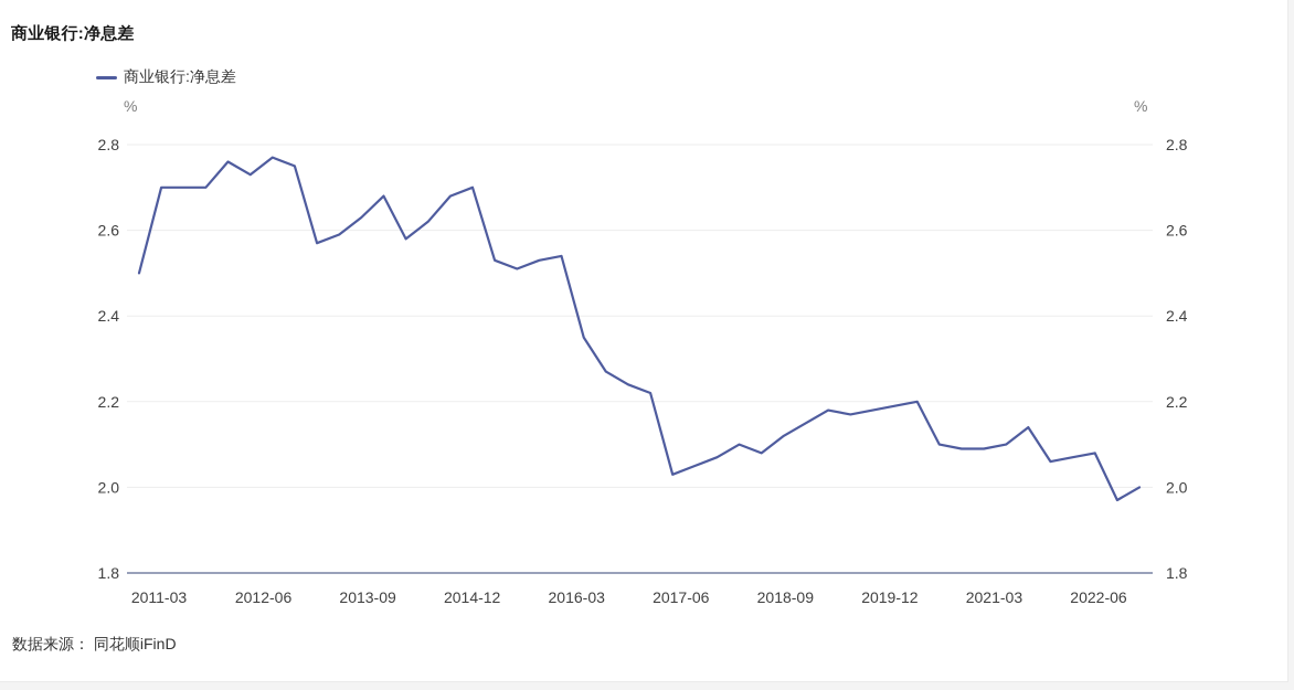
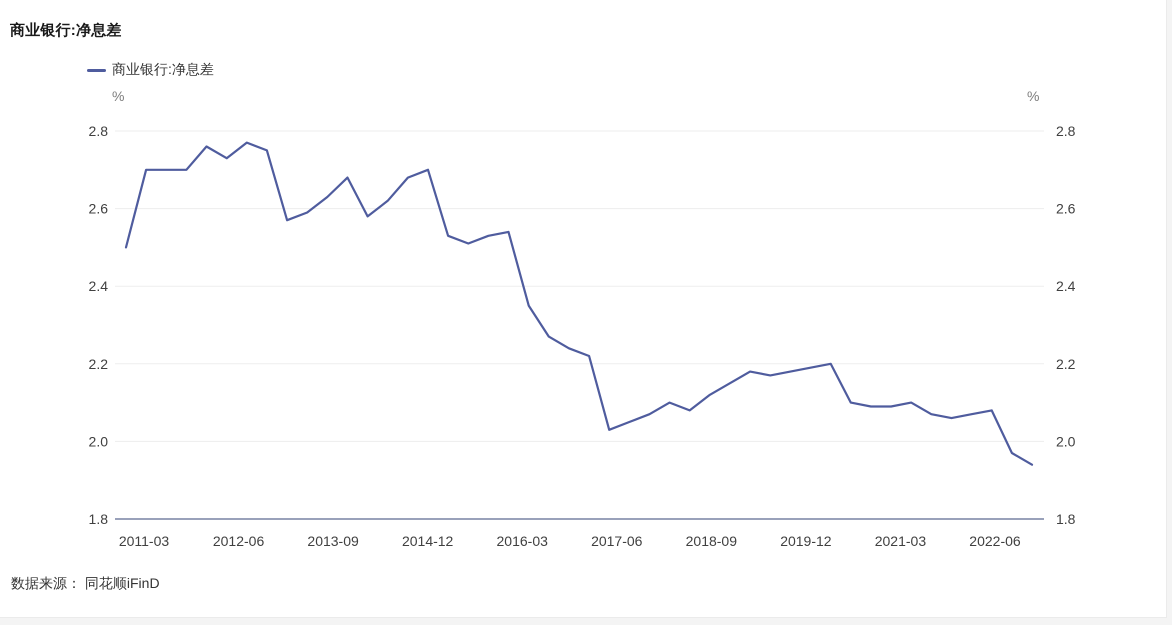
2021-03: 2.14 -> 2.07
2022-06: 2.00 -> 1.94
